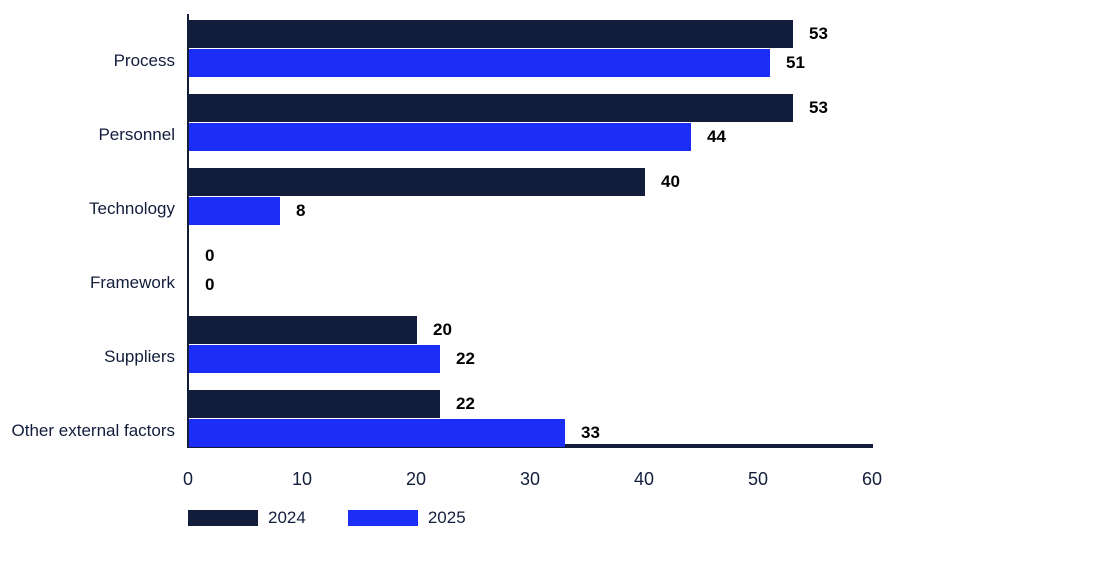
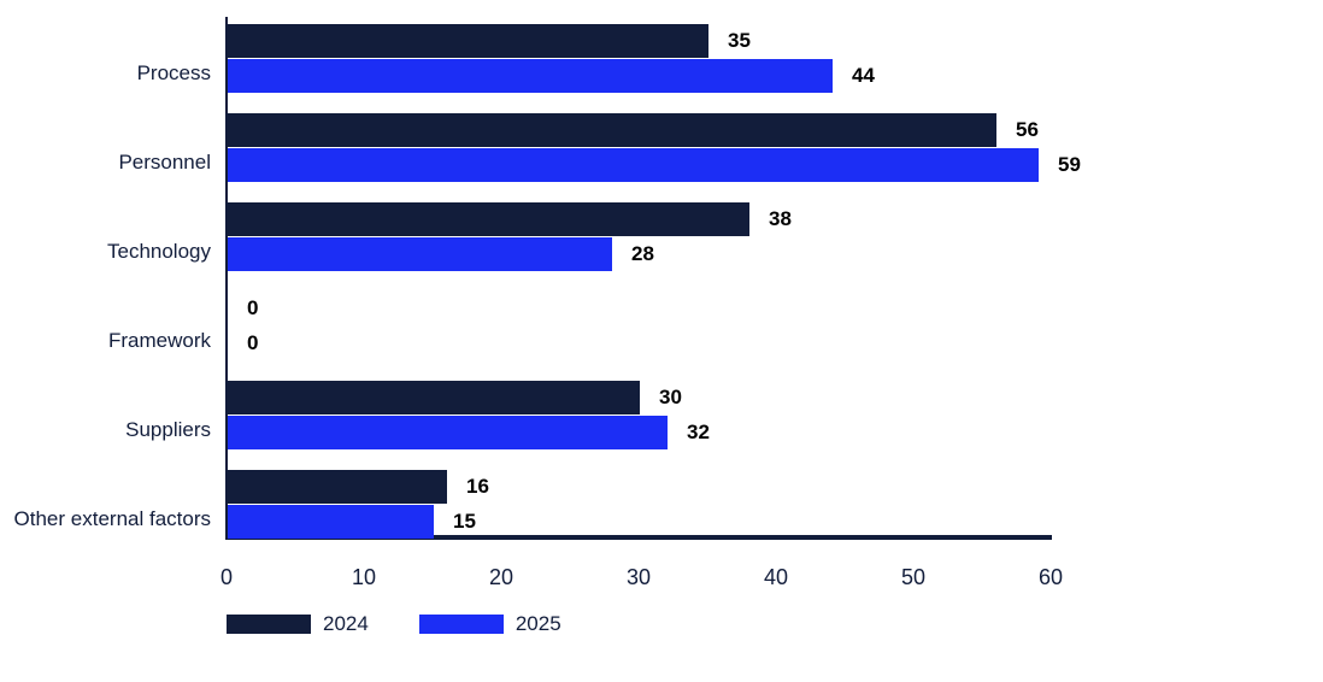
2024/Process: 53 -> 35
2025/Process: 51 -> 44
2024/Personnel: 53 -> 56
2025/Personnel: 44 -> 59
2024/Technology: 40 -> 38
2025/Technology: 8 -> 28
2024/Suppliers: 20 -> 30
2025/Suppliers: 22 -> 32
2024/Other external factors: 22 -> 16
2025/Other external factors: 33 -> 15
